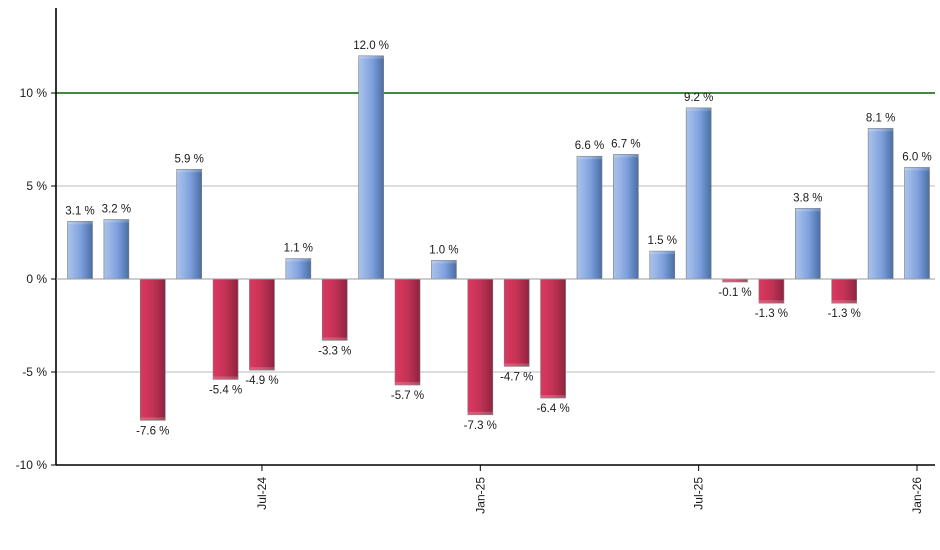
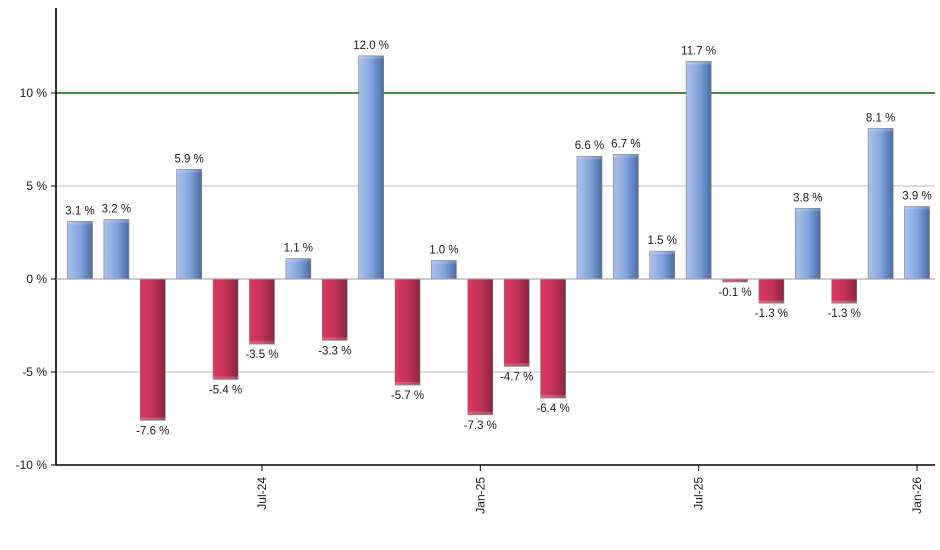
Jul-24: -4.9 -> -3.5
Jul-25: 9.2 -> 11.7
Jan-26: 6.0 -> 3.9
